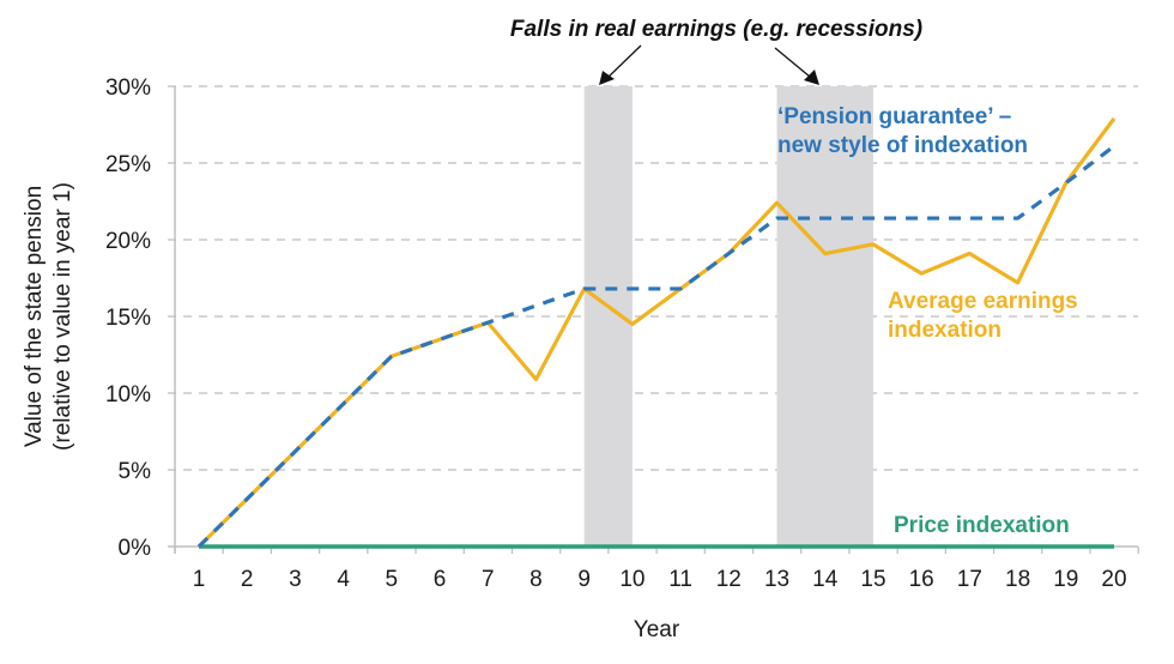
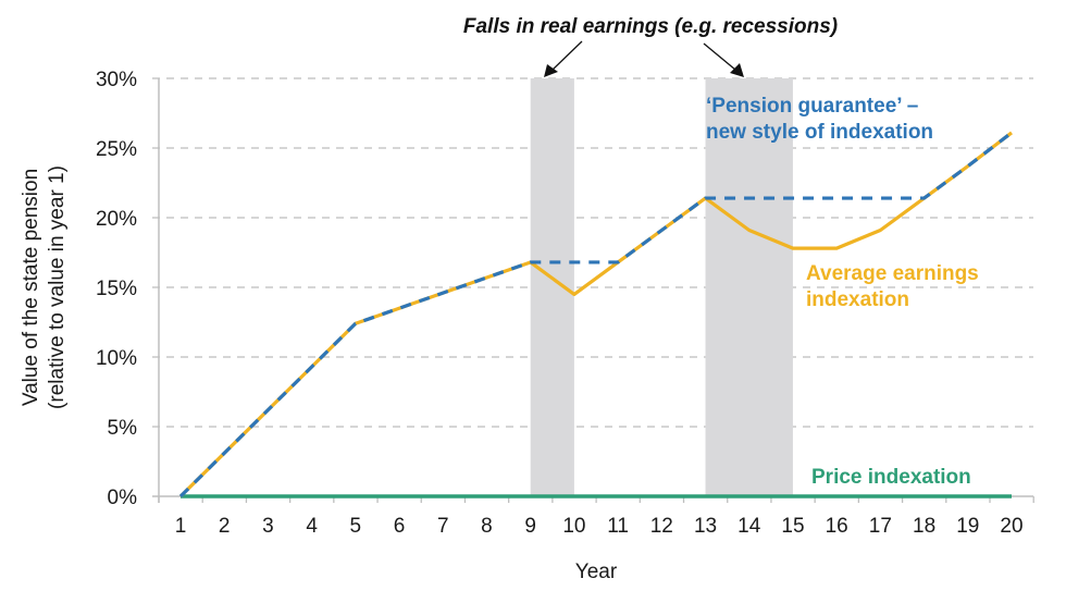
Average earnings indexation/8: 10.9% -> 15.7%
Average earnings indexation/13: 22.4% -> 21.4%
Average earnings indexation/15: 19.7% -> 17.8%
Average earnings indexation/18: 17.2% -> 21.4%
Average earnings indexation/20: 27.9% -> 26.1%
